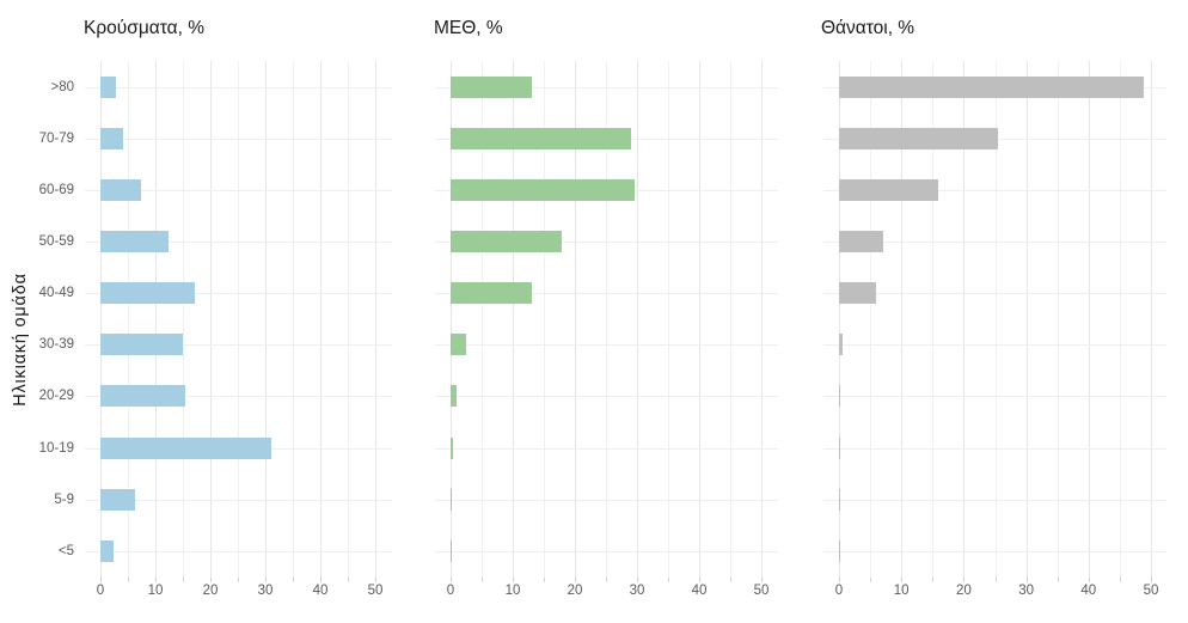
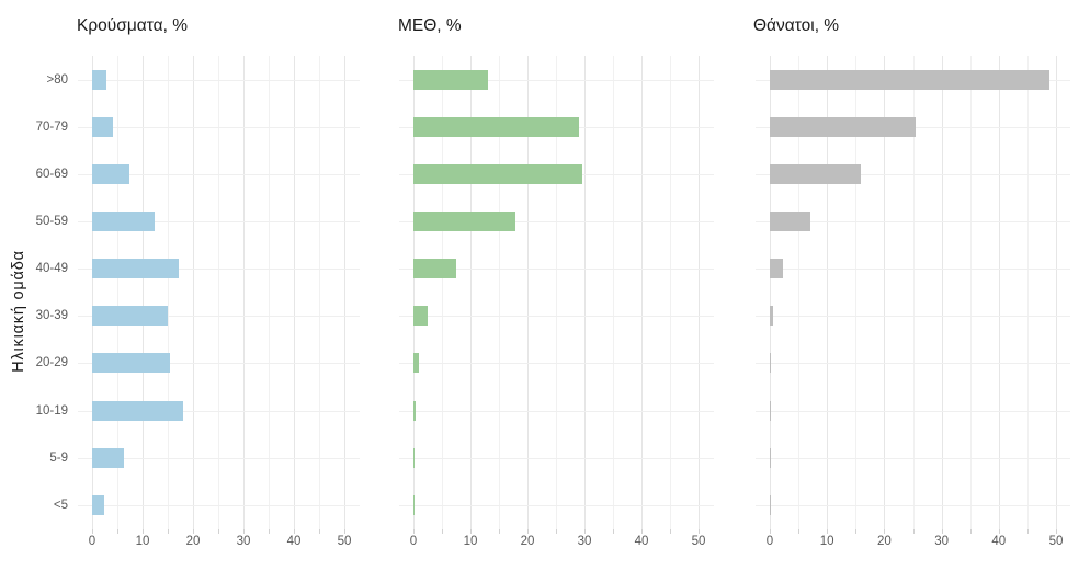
ΜΕΘ, %/40-49: 13 -> 8
Θάνατοι, %/40-49: 6 -> 2
Κρούσματα, %/10-19: 31 -> 18
